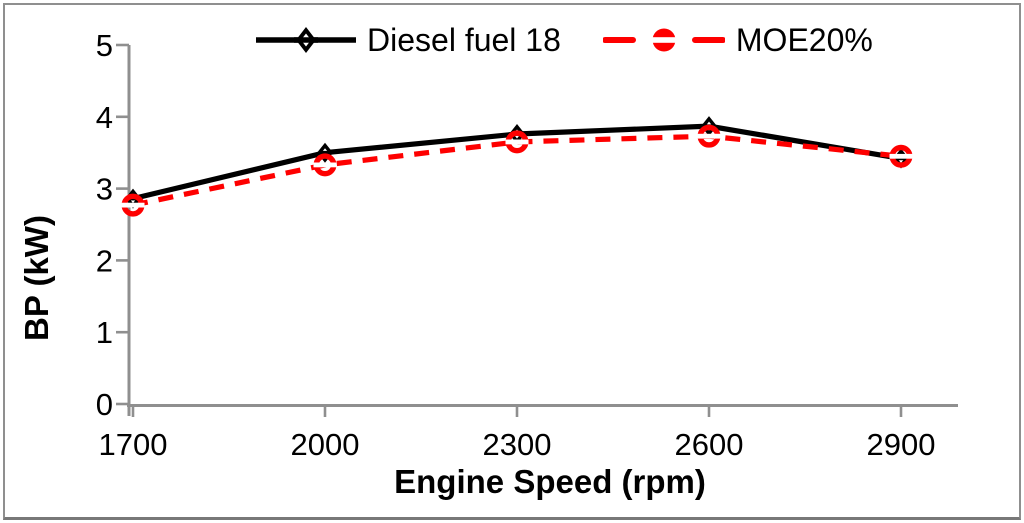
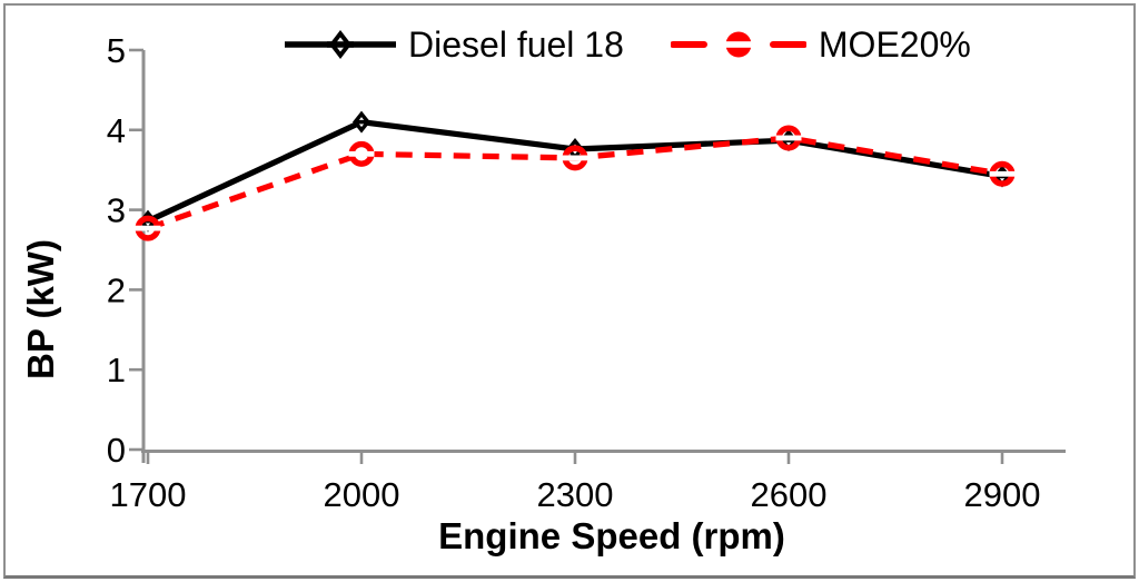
Diesel fuel 18/2000: 3.5 -> 4.1
MOE20%/2000: 3.3 -> 3.7
MOE20%/2600: 3.7 -> 3.9
